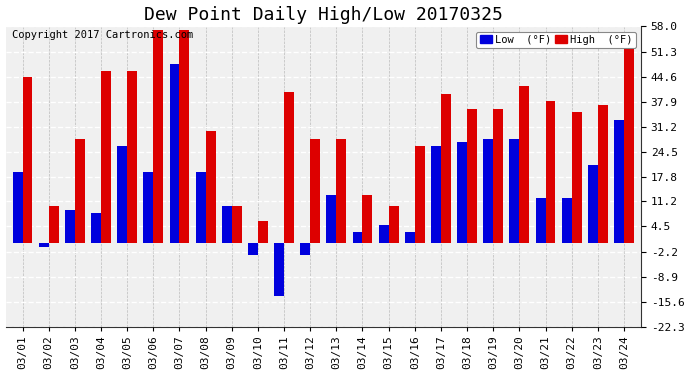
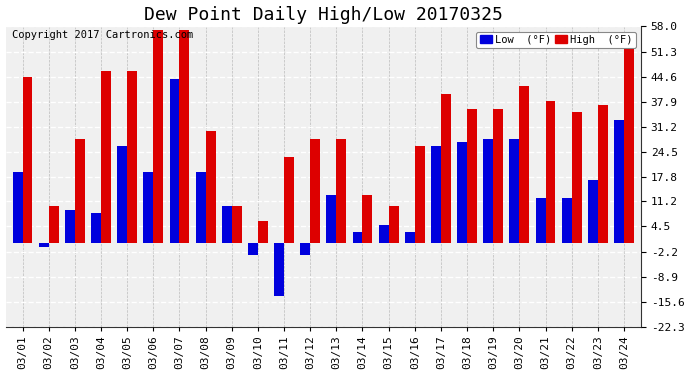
Low (°F)/03/07: 48 -> 44
High (°F)/03/11: 40.5 -> 23.0
Low (°F)/03/23: 21 -> 17
